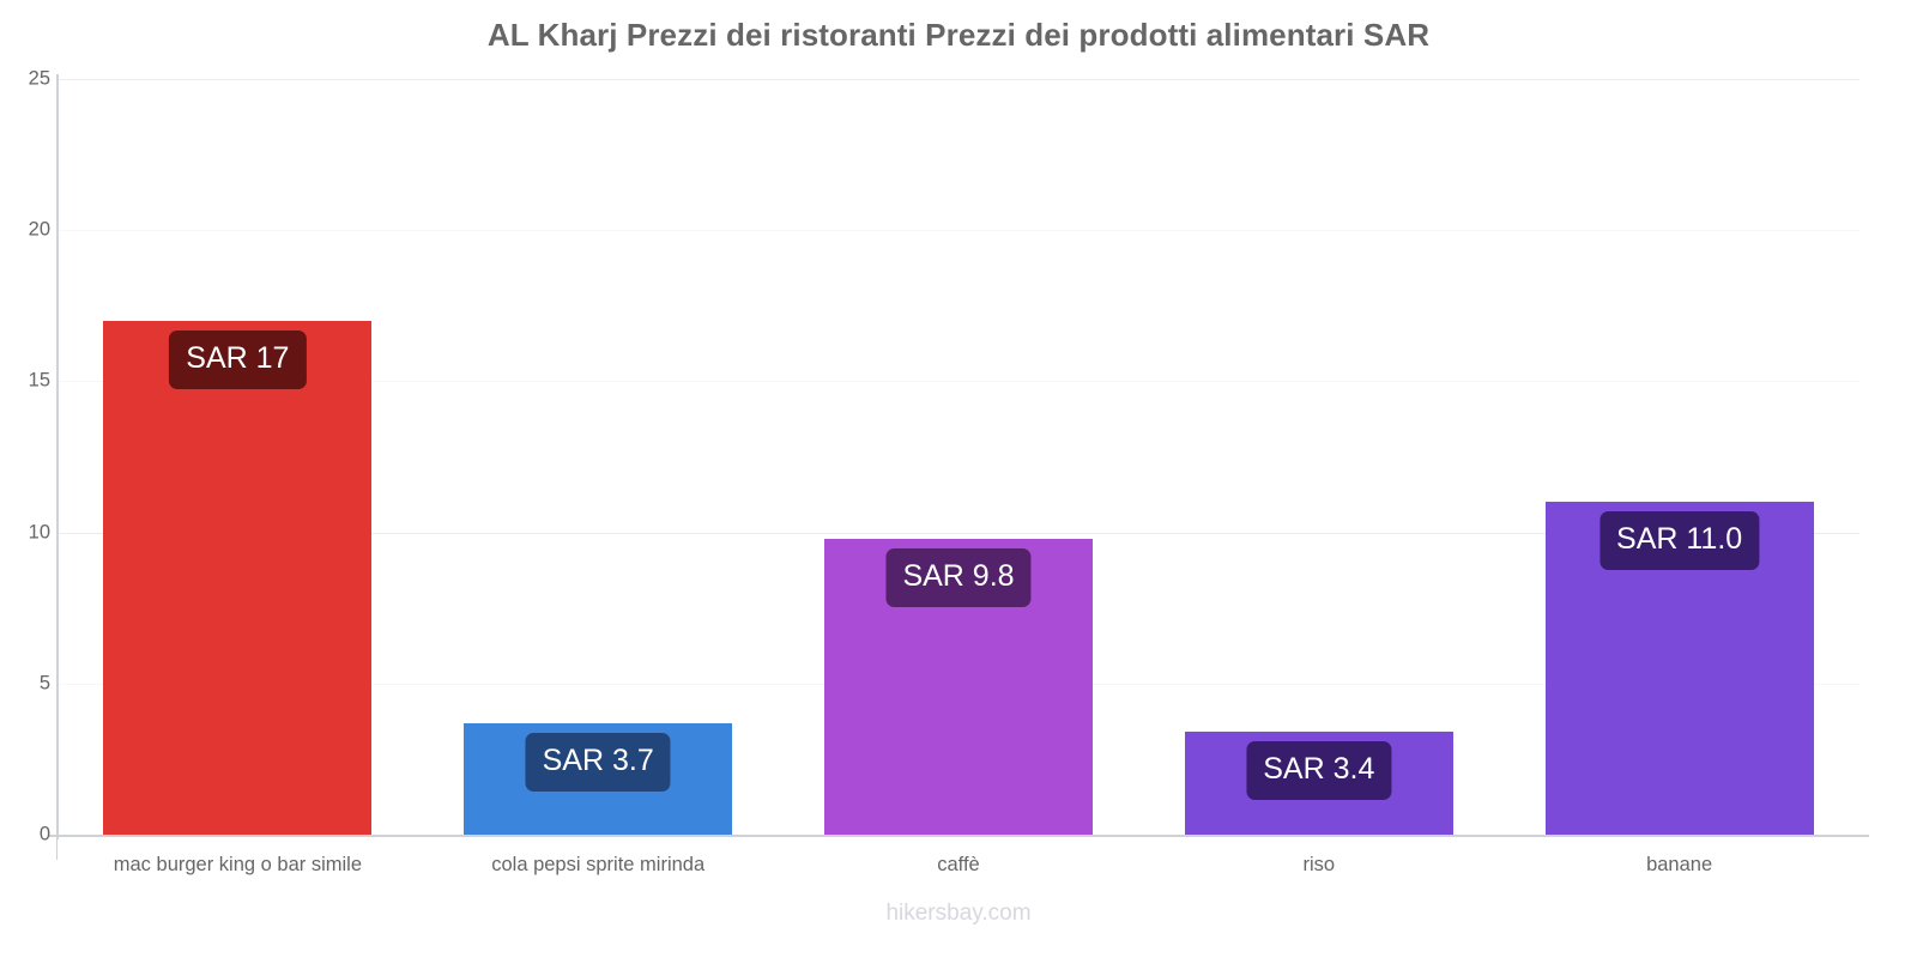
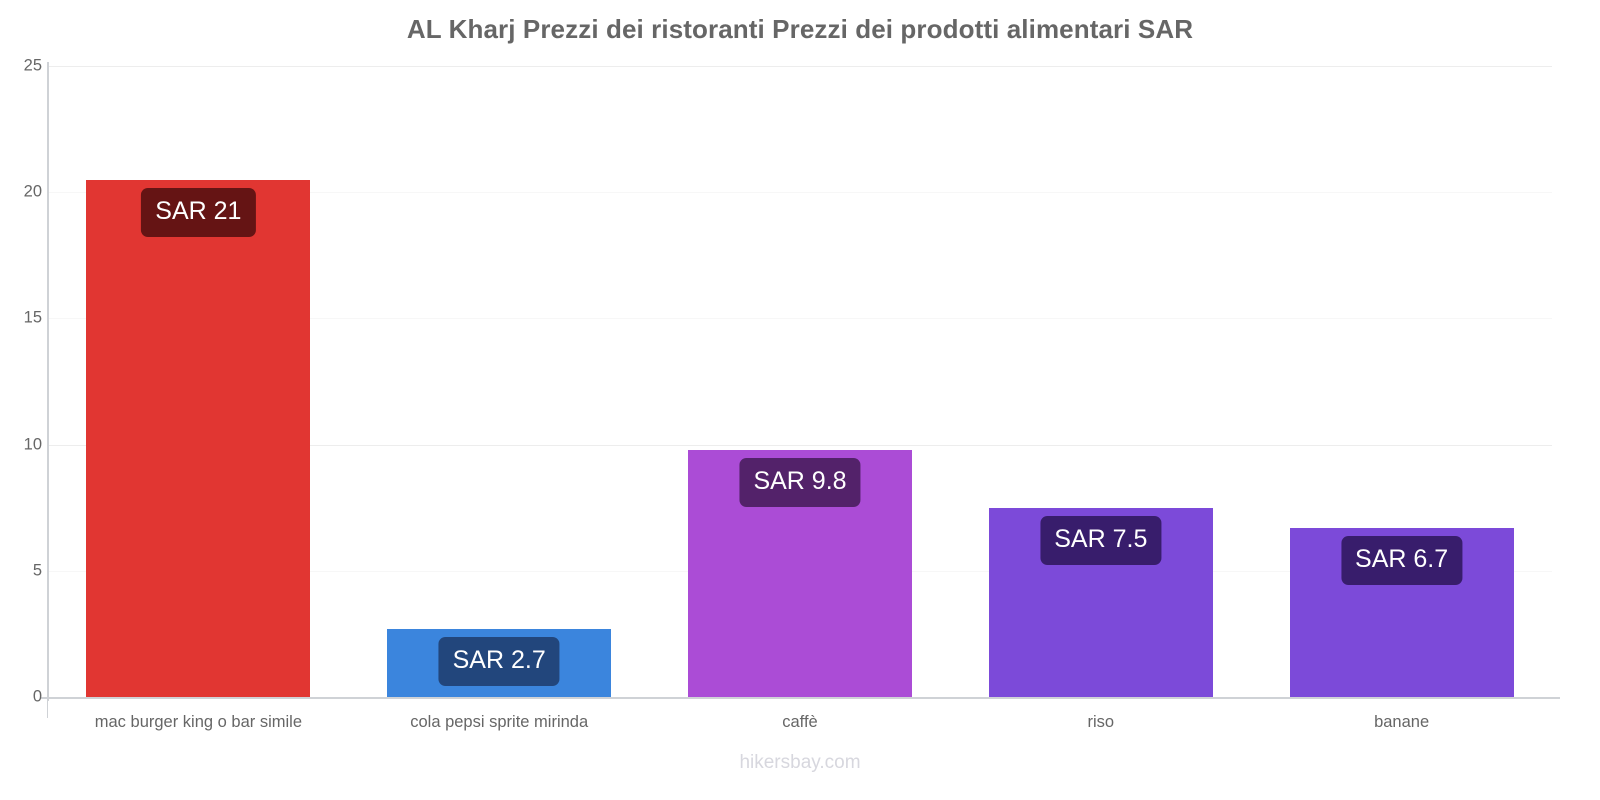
mac burger king o bar simile: 17 -> 21
cola pepsi sprite mirinda: 3.7 -> 2.7
riso: 3.4 -> 7.5
banane: 11.0 -> 6.7
